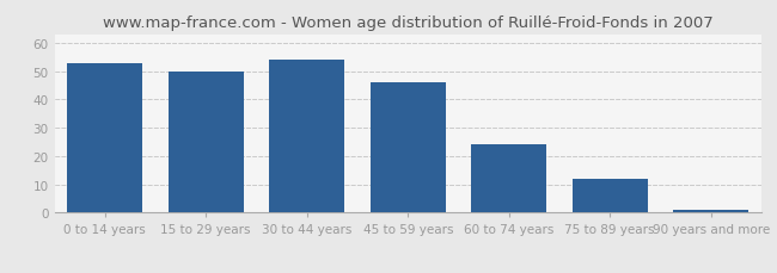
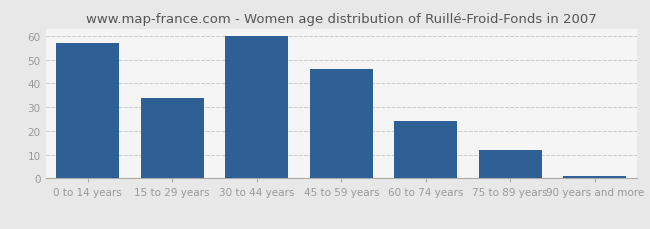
0 to 14 years: 53 -> 57
15 to 29 years: 50 -> 34
30 to 44 years: 54 -> 60
